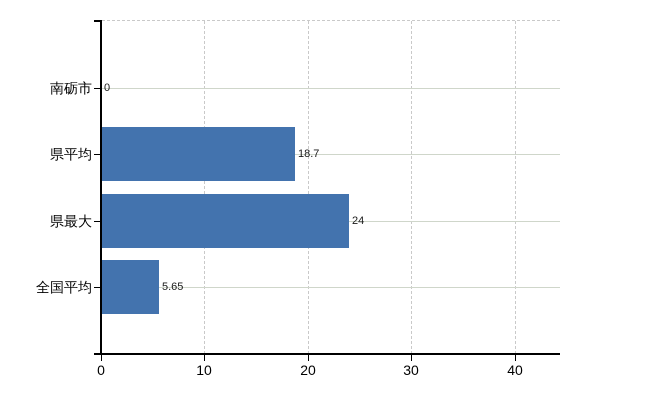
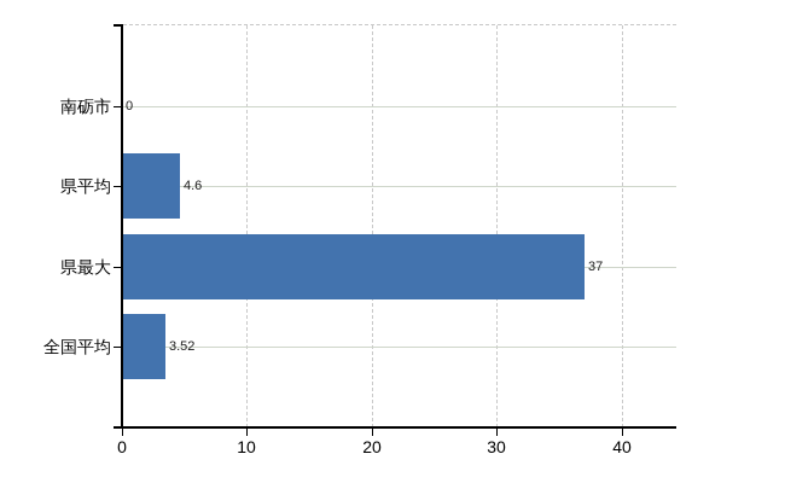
県平均: 18.7 -> 4.6
県最大: 24 -> 37
全国平均: 5.65 -> 3.52
